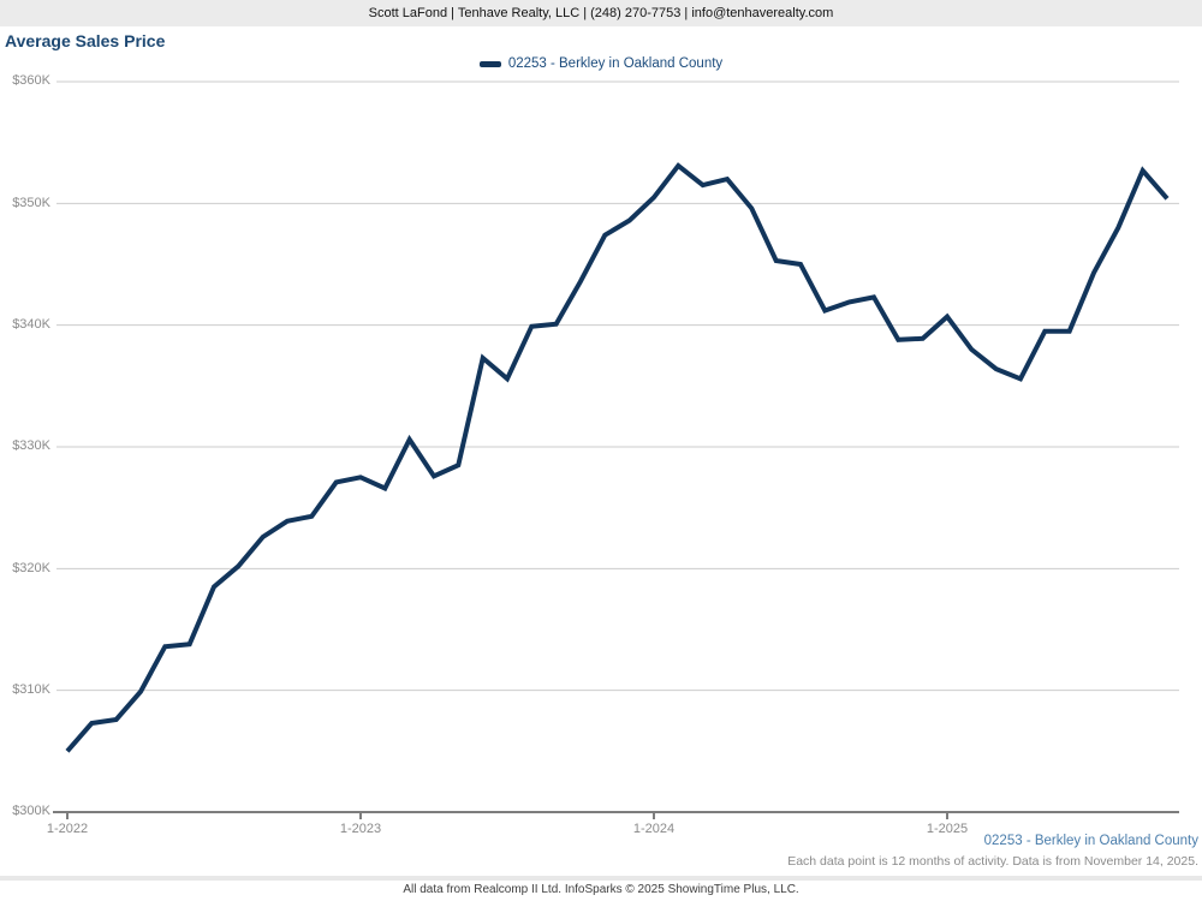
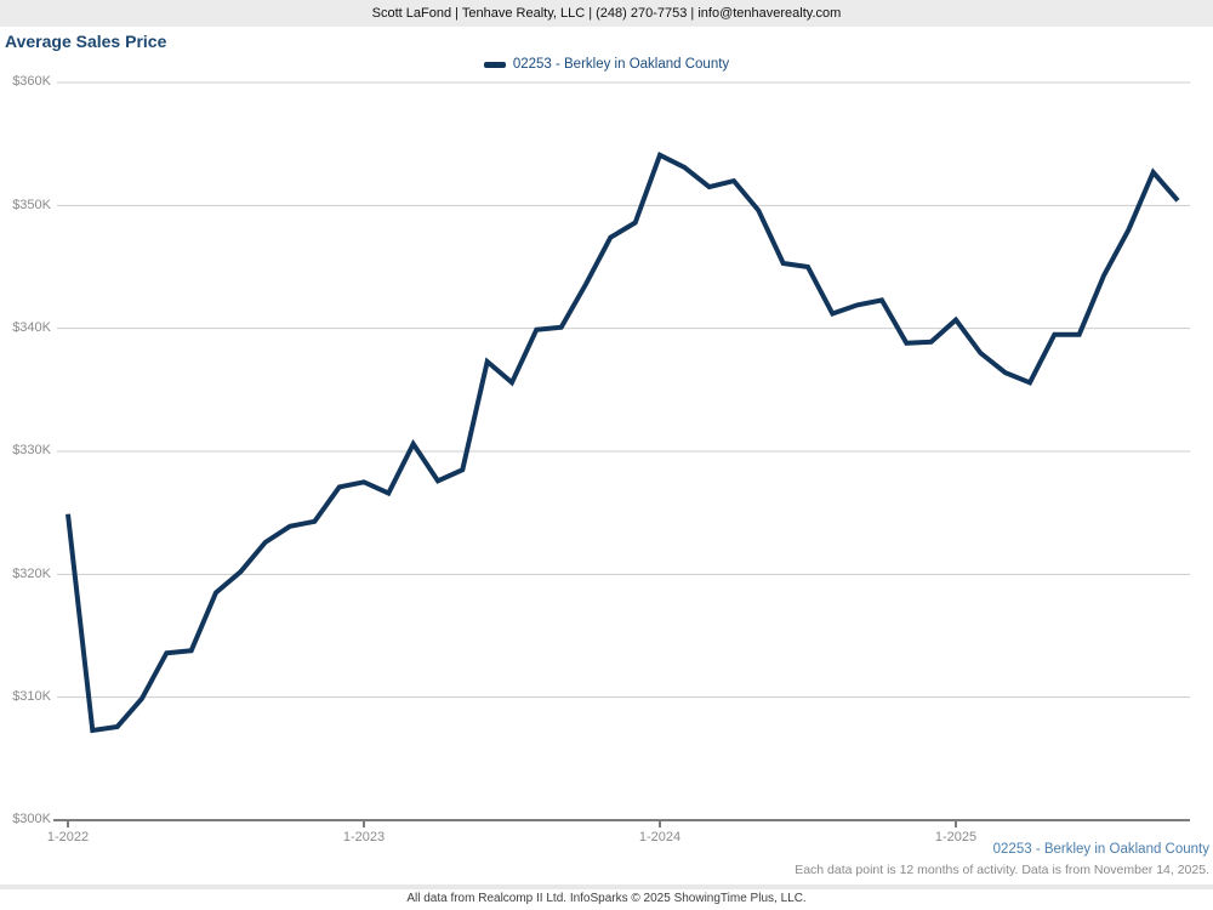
1-2022: $305.0K -> $324.9K
1-2024: $350.5K -> $354.1K
